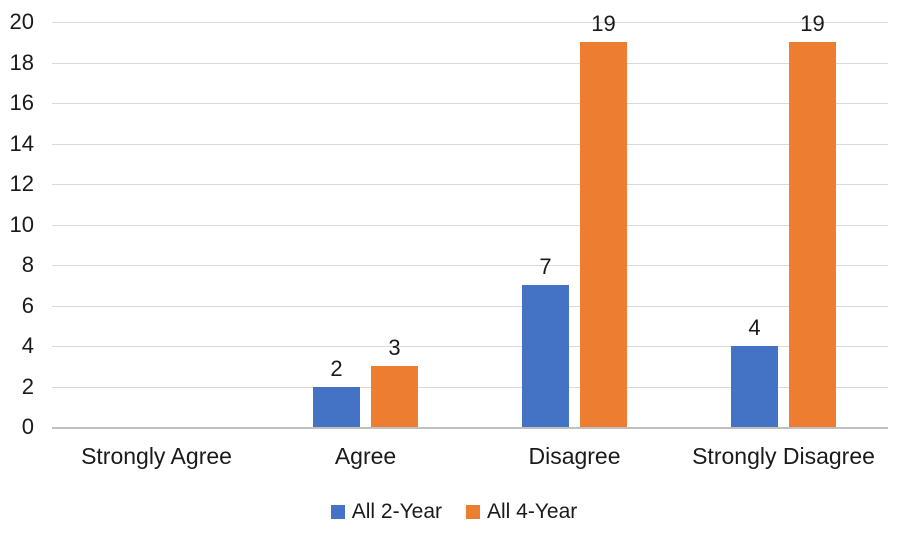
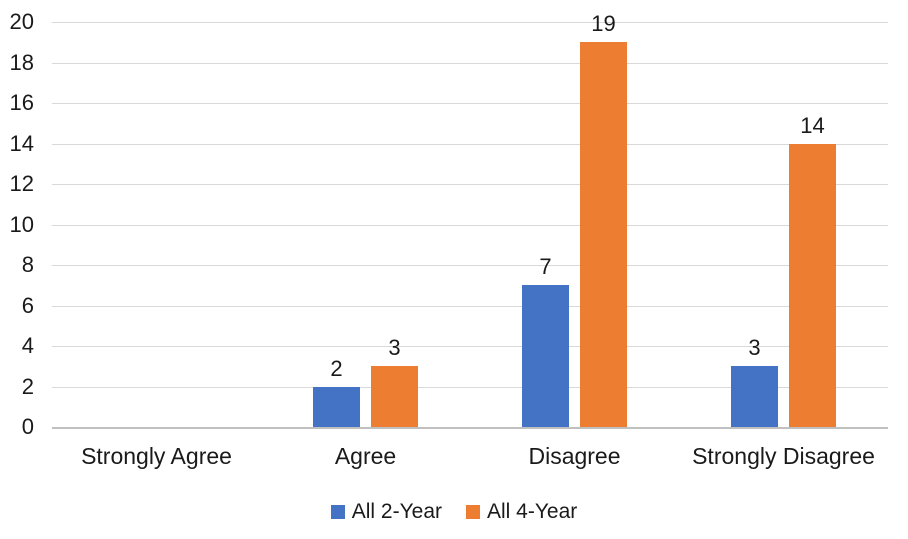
All 2-Year/Strongly Disagree: 4 -> 3
All 4-Year/Strongly Disagree: 19 -> 14
